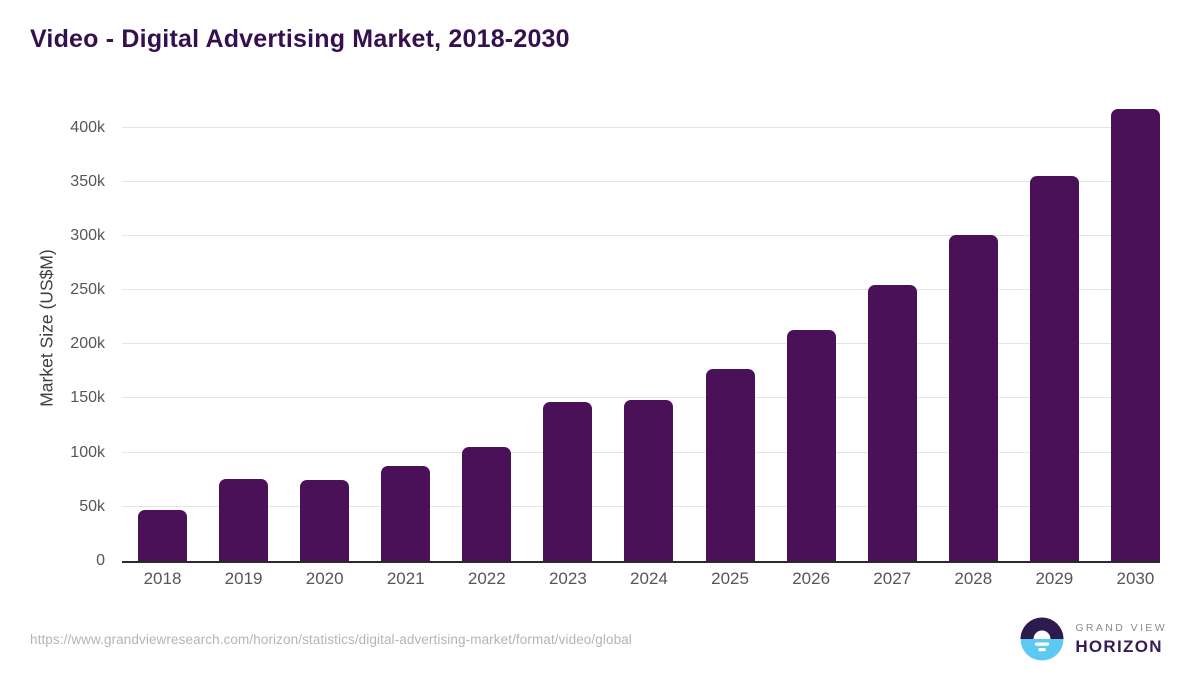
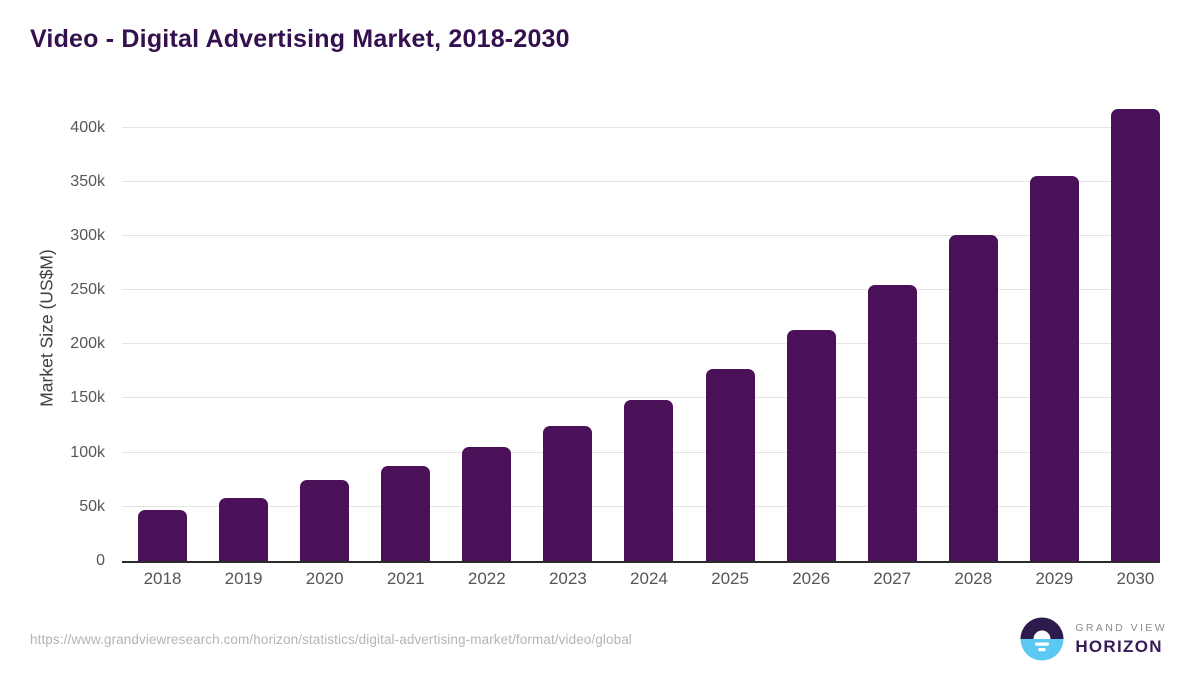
2019: 76k -> 58k
2023: 147k -> 125k
